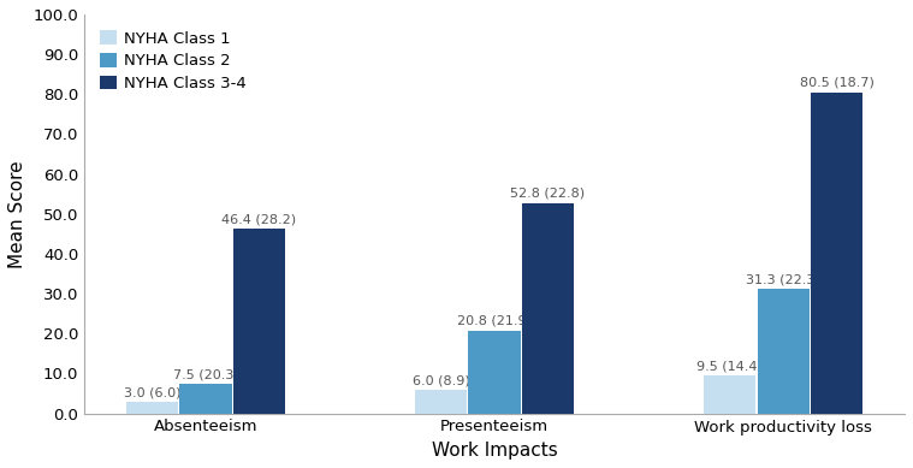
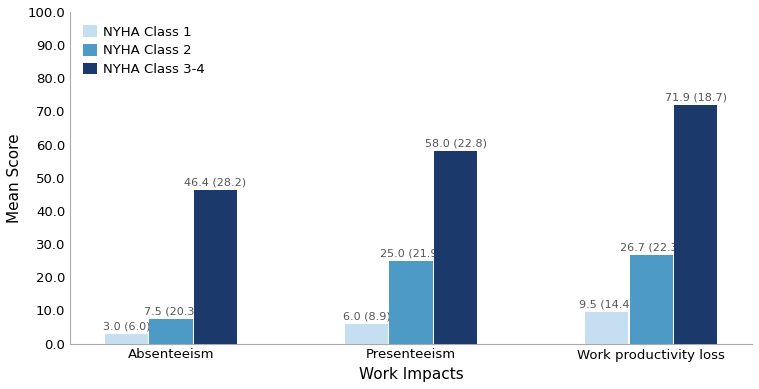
NYHA Class 2/Presenteeism: 20.8 -> 25.0
NYHA Class 3-4/Presenteeism: 52.8 -> 58.0
NYHA Class 2/Work productivity loss: 31.3 -> 26.7
NYHA Class 3-4/Work productivity loss: 80.5 -> 71.9
